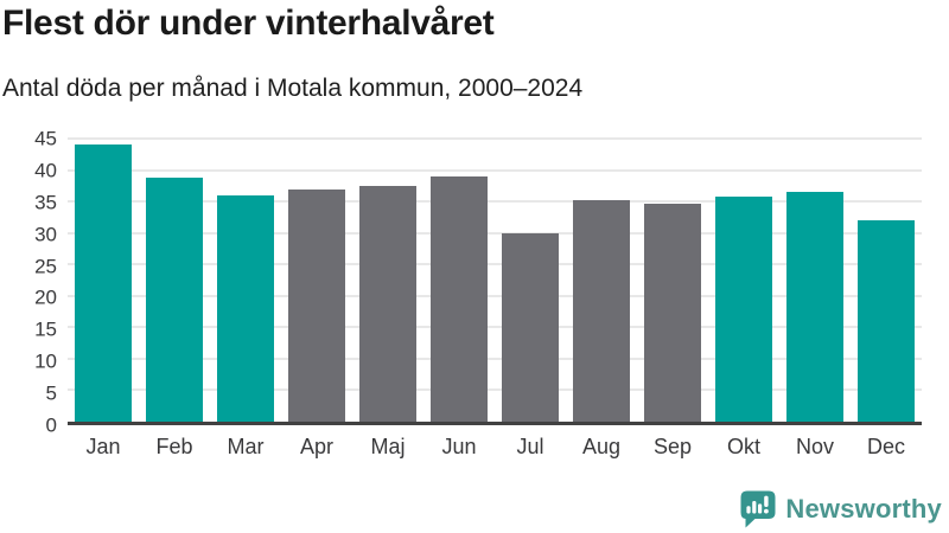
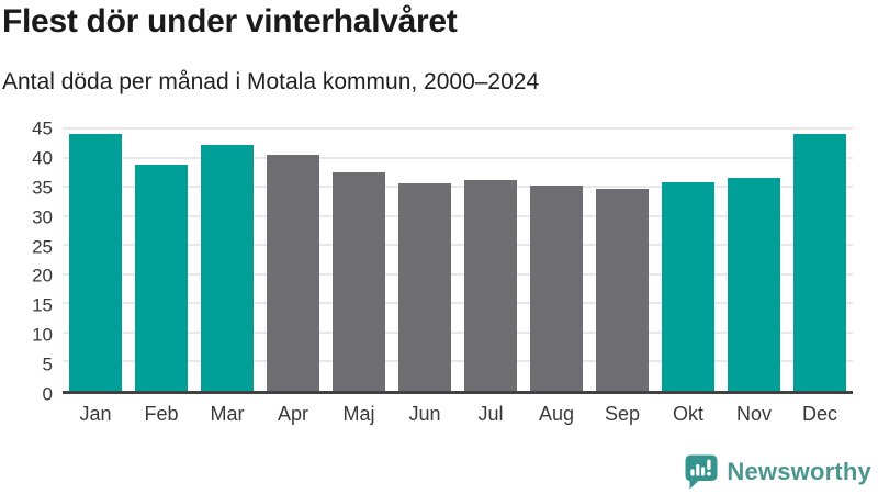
Mar: 36 -> 42
Apr: 37 -> 40
Jun: 39 -> 36
Jul: 30 -> 36
Dec: 32 -> 44
